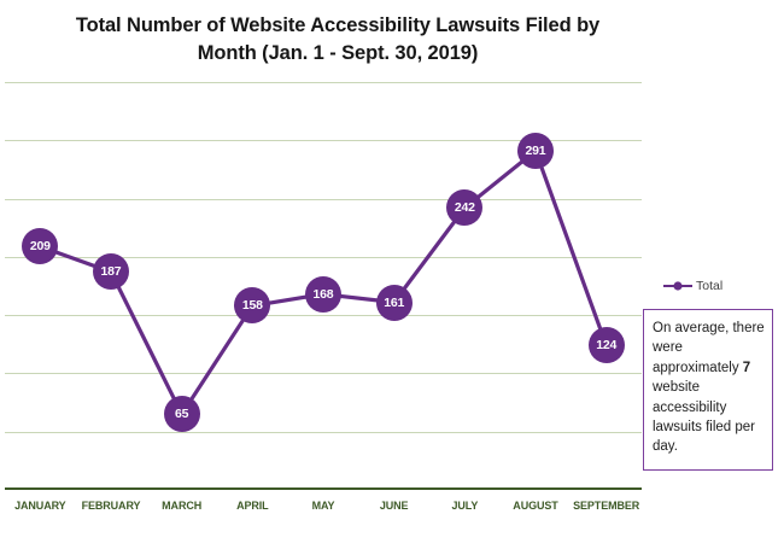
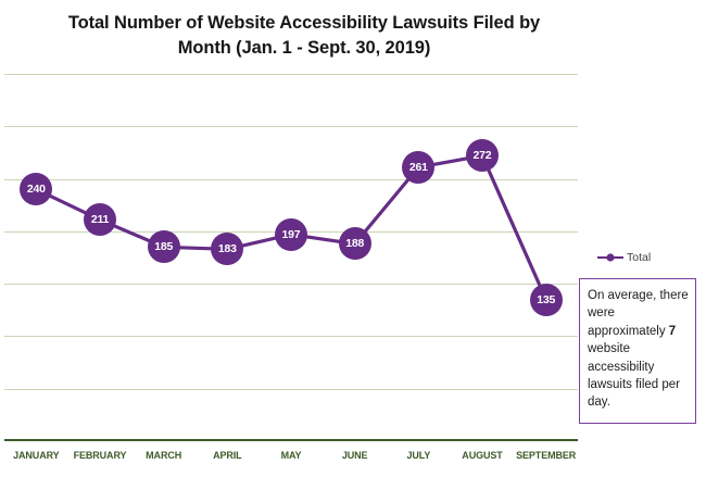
JANUARY: 209 -> 240
FEBRUARY: 187 -> 211
MARCH: 65 -> 185
APRIL: 158 -> 183
MAY: 168 -> 197
JUNE: 161 -> 188
JULY: 242 -> 261
AUGUST: 291 -> 272
SEPTEMBER: 124 -> 135
